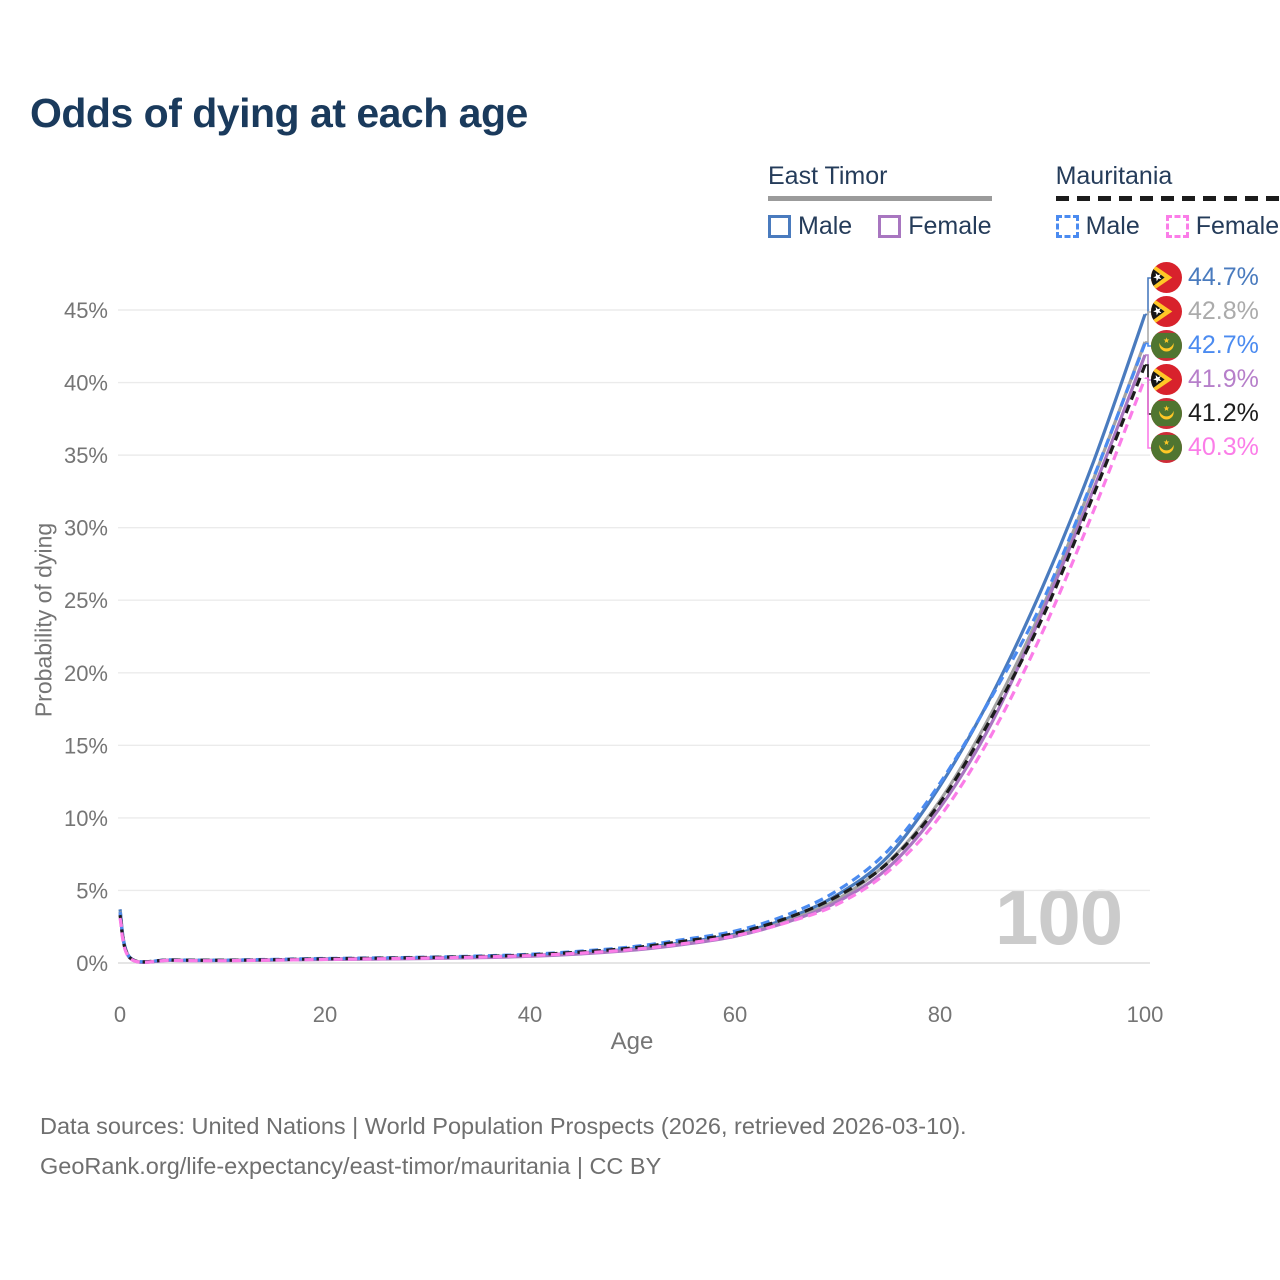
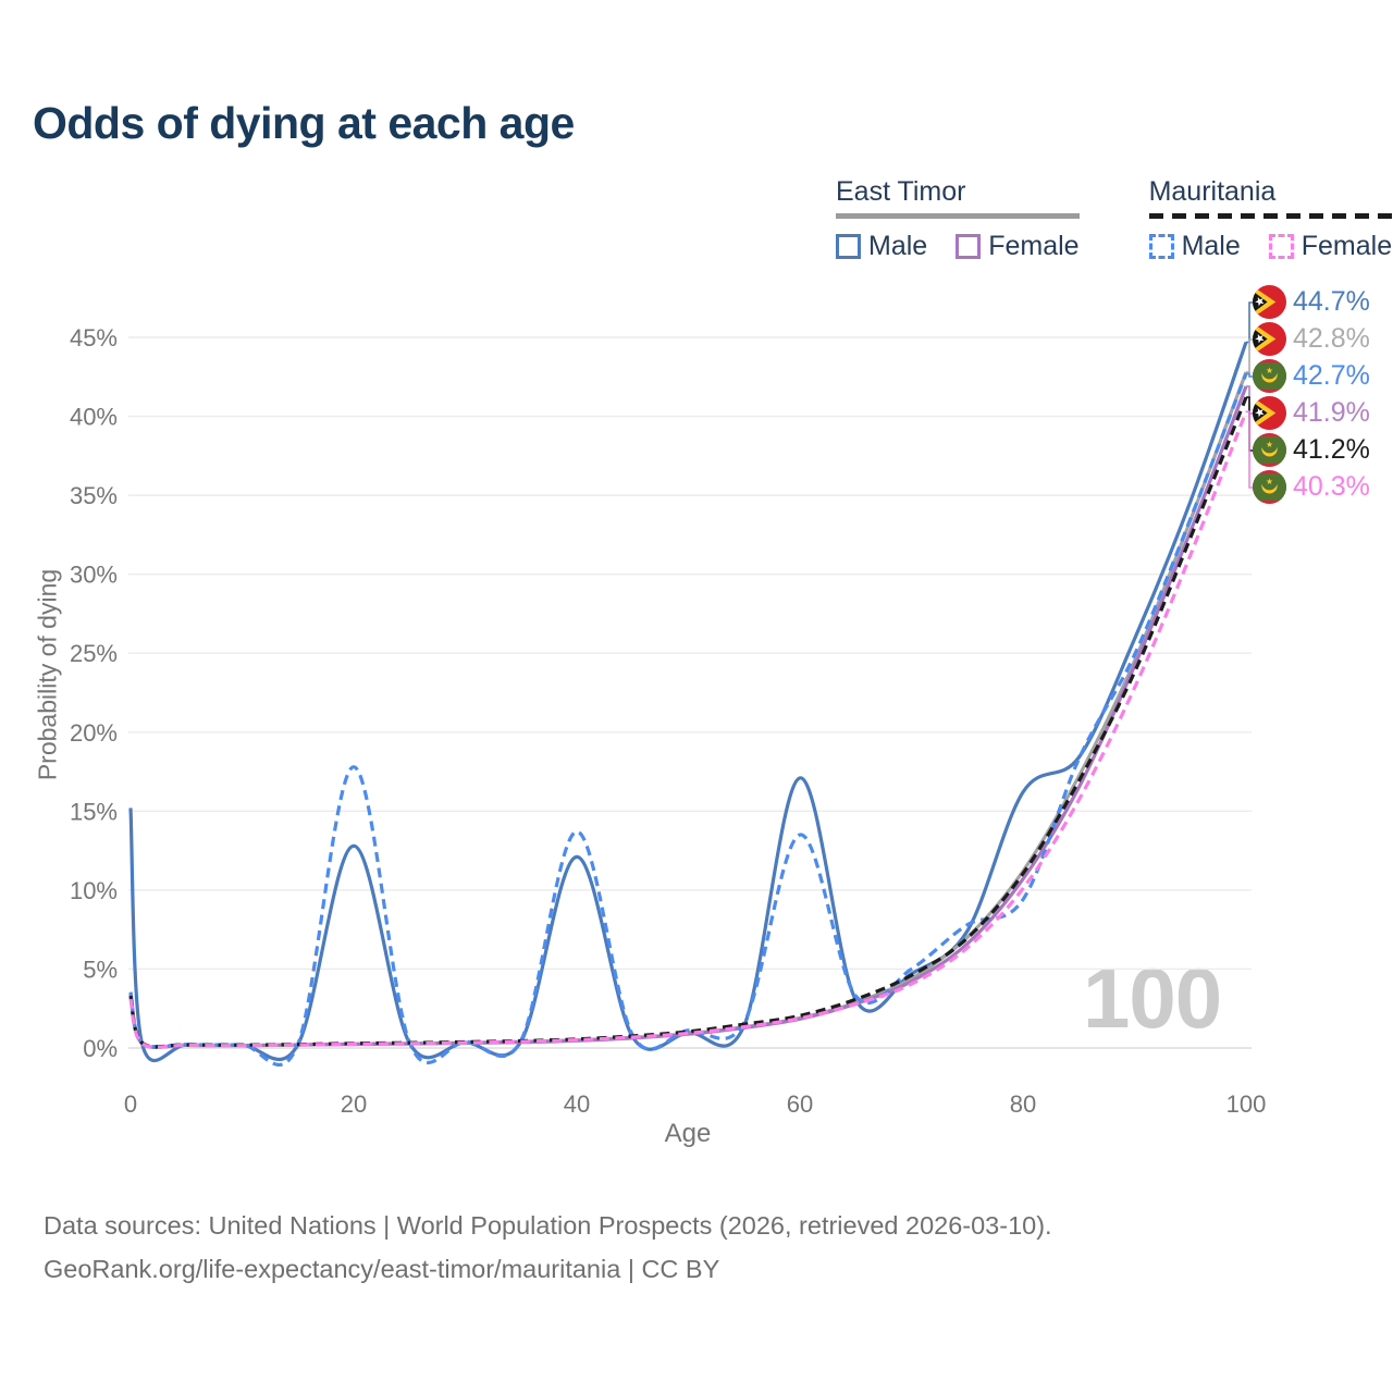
East Timor Male/0: 3.7% -> 15.2%
East Timor Male/20: 0.3% -> 12.8%
Mauritania Male/20: 0.3% -> 17.8%
East Timor Male/40: 0.5% -> 12.1%
Mauritania Male/40: 0.6% -> 13.7%
East Timor Male/60: 2.0% -> 17.1%
Mauritania Male/60: 2.2% -> 13.5%
East Timor Male/80: 12.2% -> 16.2%
Mauritania Male/80: 12.4% -> 9.4%
